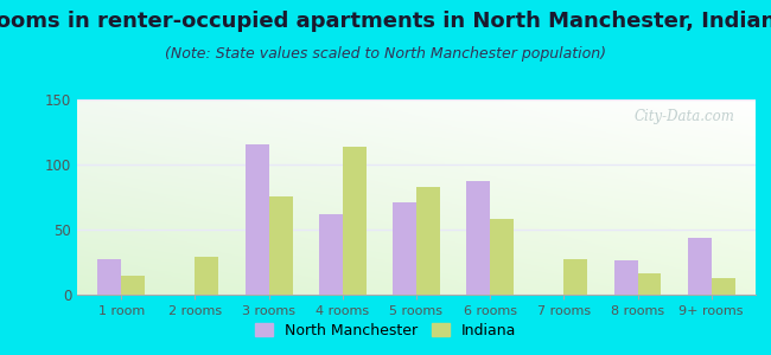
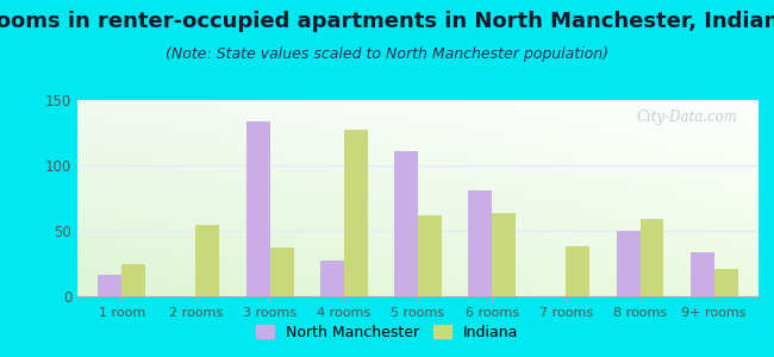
North Manchester/1 room: 27 -> 16
Indiana/1 room: 15 -> 25
Indiana/2 rooms: 29 -> 55
North Manchester/3 rooms: 115 -> 134
Indiana/3 rooms: 75 -> 37
North Manchester/4 rooms: 62 -> 27
Indiana/4 rooms: 114 -> 127
North Manchester/5 rooms: 71 -> 111
Indiana/5 rooms: 83 -> 62
North Manchester/6 rooms: 87 -> 81
Indiana/6 rooms: 58 -> 64
Indiana/7 rooms: 27 -> 38
North Manchester/8 rooms: 26 -> 50
Indiana/8 rooms: 16 -> 59
North Manchester/9+ rooms: 44 -> 34
Indiana/9+ rooms: 13 -> 21
